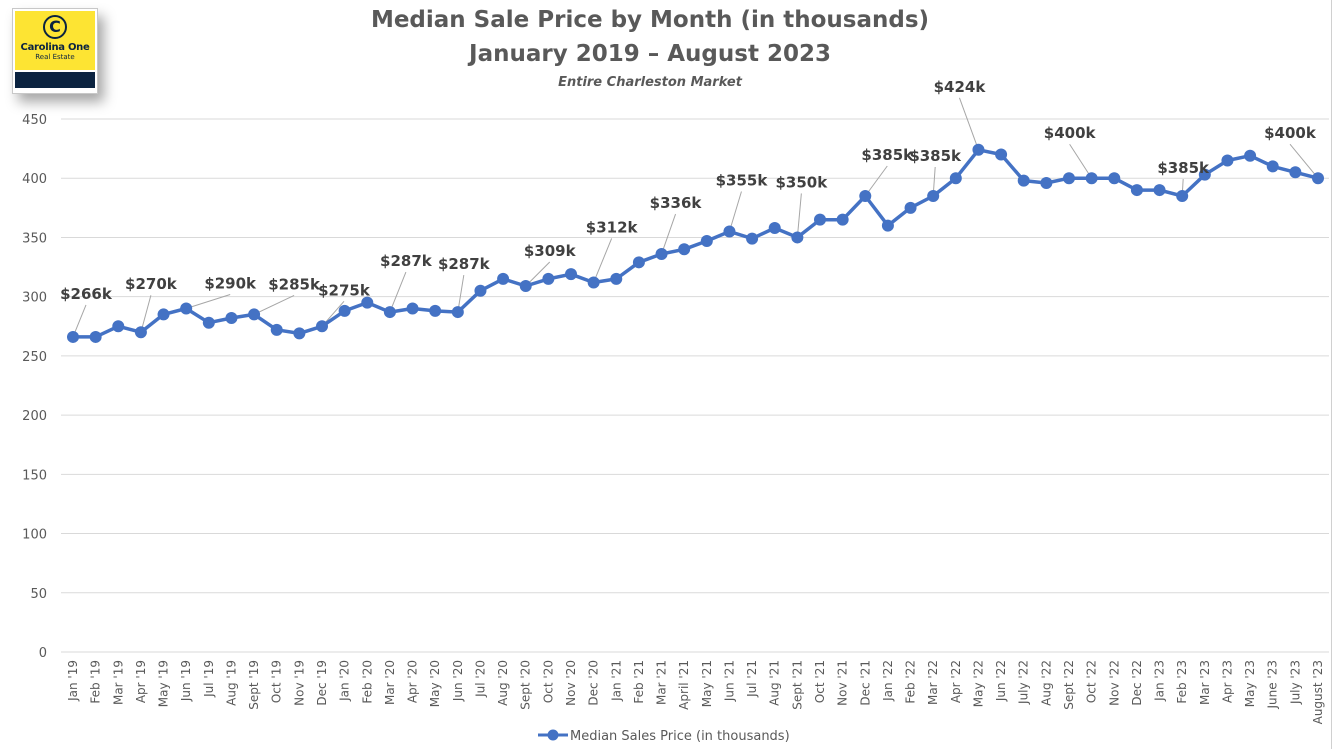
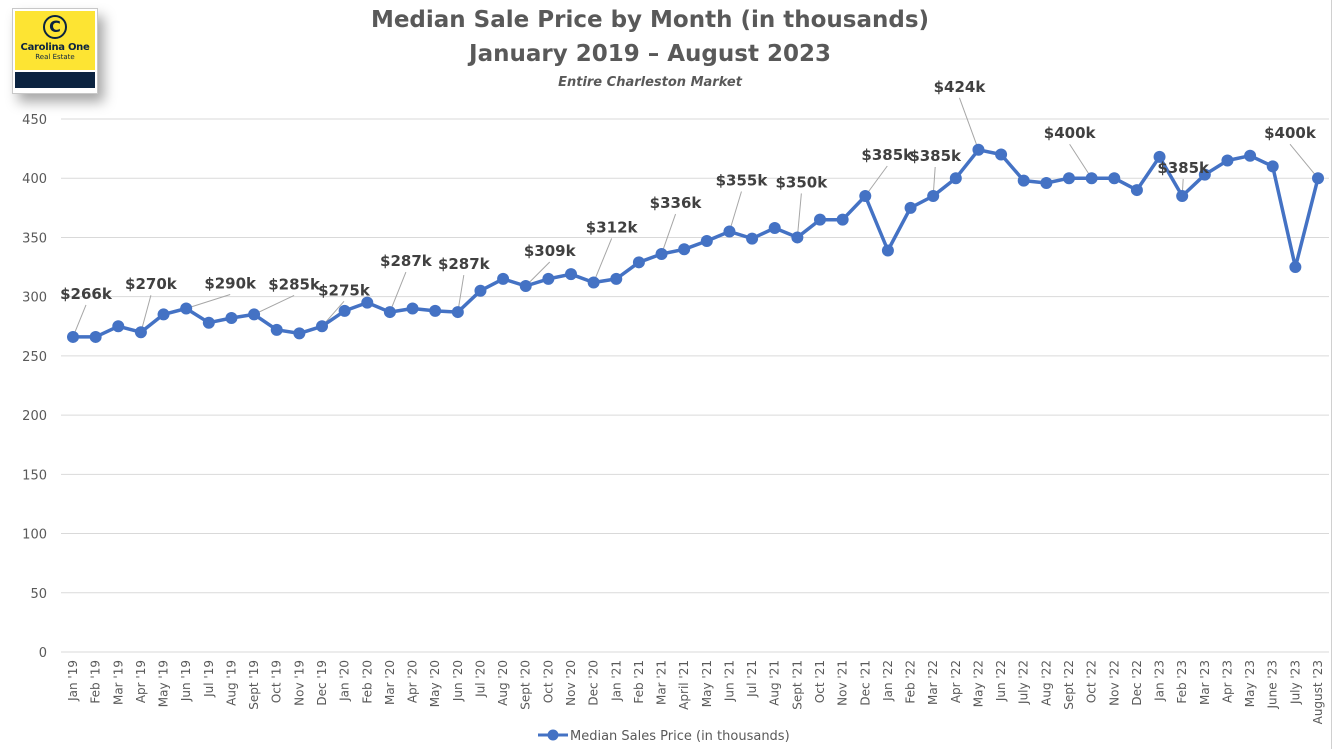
Jan '22: 360 -> 339
Jan '23: 390 -> 418
July '23: 405 -> 325
